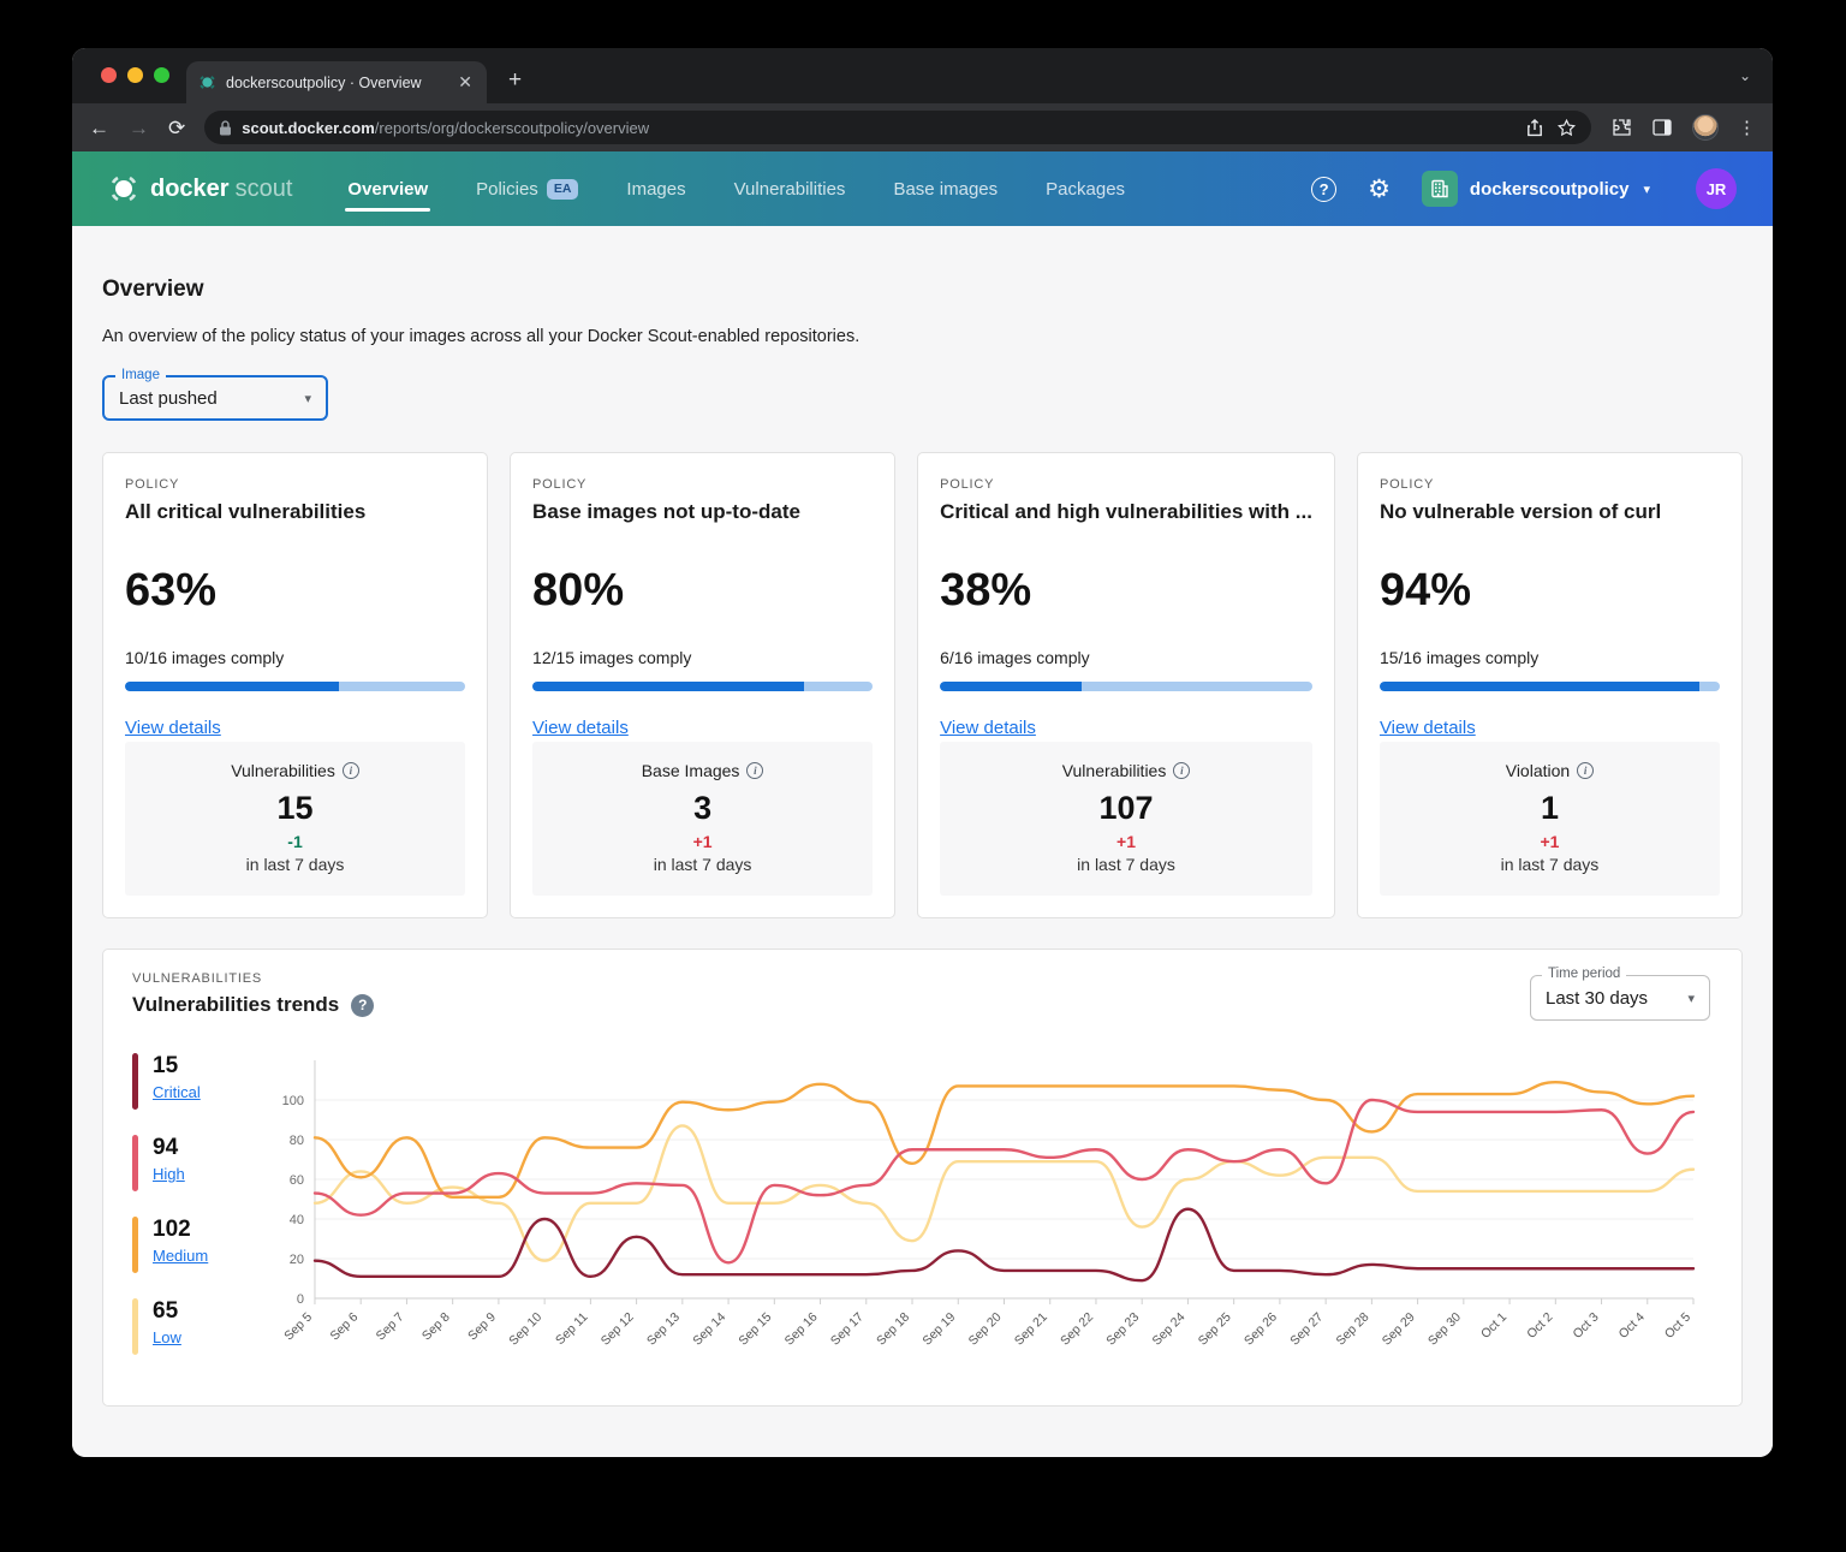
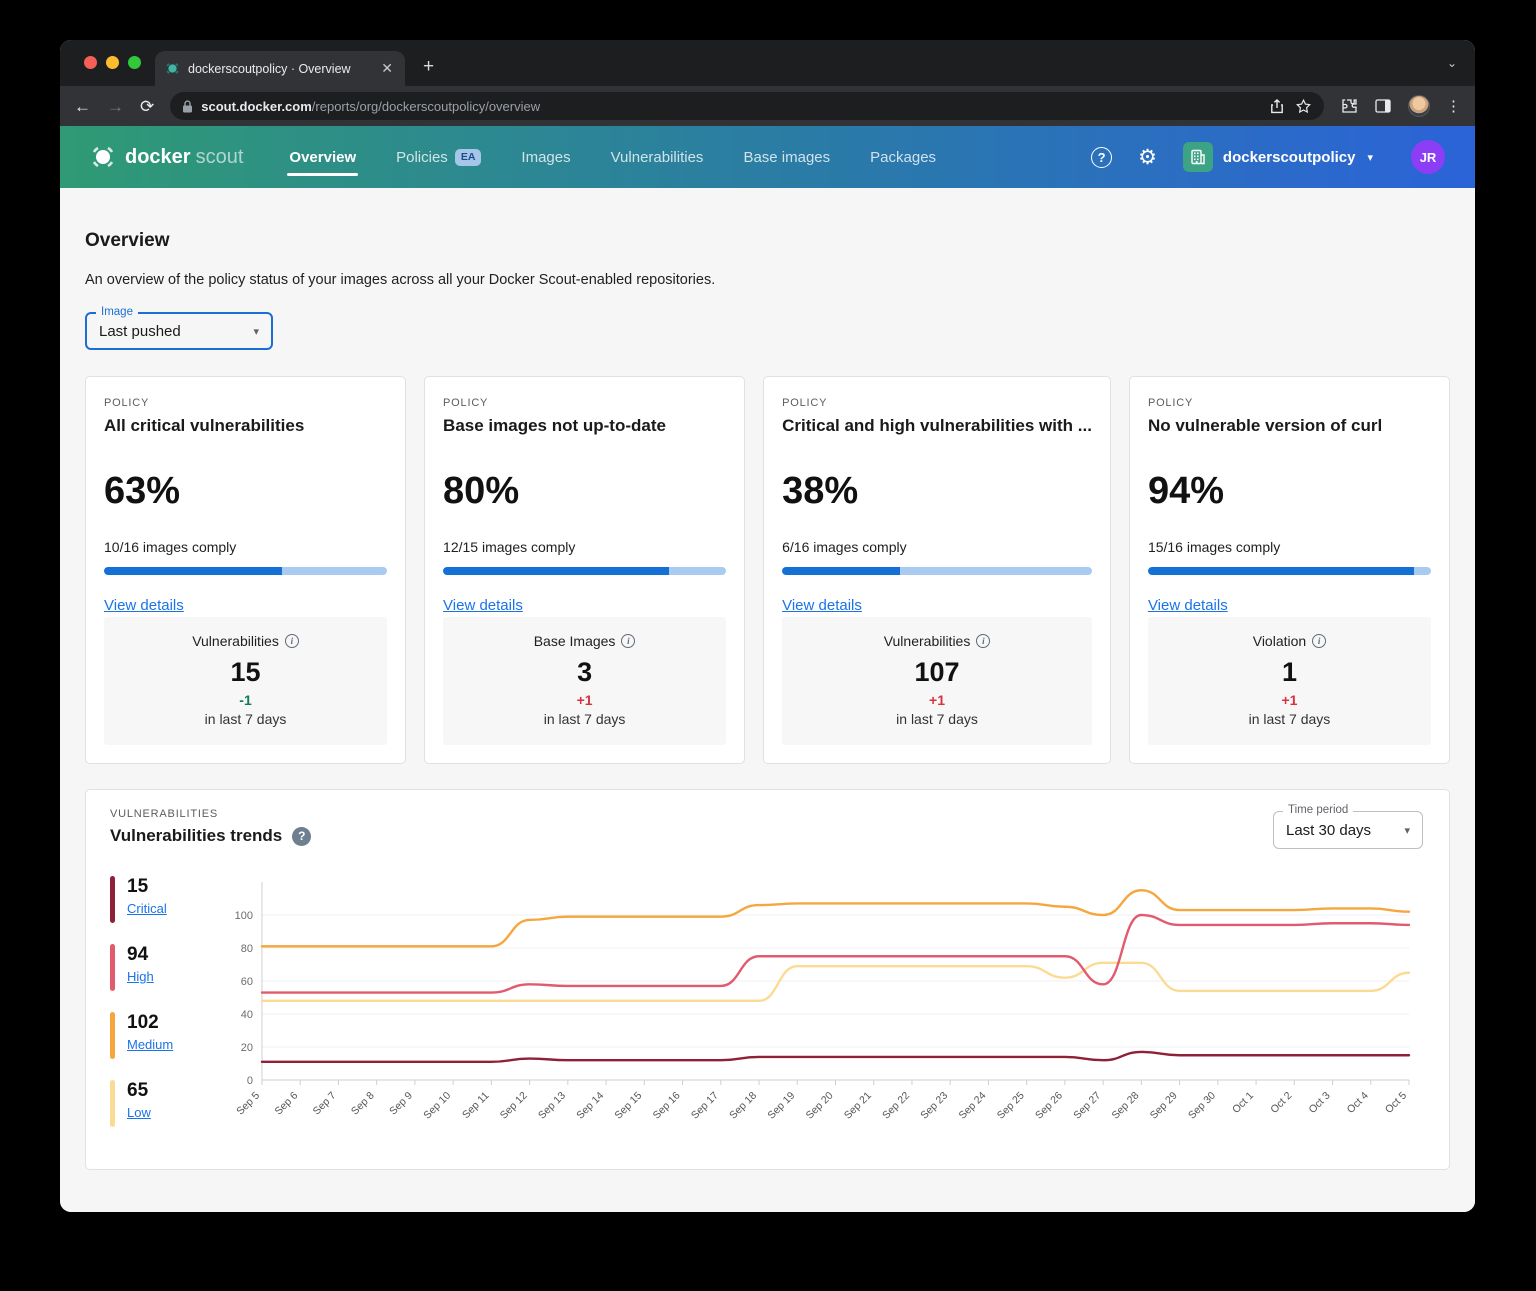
Critical/Sep 5: 19 -> 11
Low/Sep 6: 64 -> 48
Medium/Sep 6: 61 -> 81
High/Sep 6: 42 -> 53
Low/Sep 8: 56 -> 48
Medium/Sep 8: 51 -> 81
Medium/Sep 9: 51 -> 81
High/Sep 9: 63 -> 53
Low/Sep 10: 19 -> 48
Critical/Sep 10: 40 -> 11
Medium/Sep 11: 76 -> 81
Medium/Sep 12: 76 -> 97
Critical/Sep 12: 31 -> 13
Low/Sep 13: 87 -> 48
Medium/Sep 14: 95 -> 99
High/Sep 14: 18 -> 57
Low/Sep 16: 57 -> 48
Medium/Sep 16: 108 -> 99
High/Sep 16: 52 -> 57
Low/Sep 18: 29 -> 48
Medium/Sep 18: 68 -> 106
Critical/Sep 19: 24 -> 14
High/Sep 21: 71 -> 75
Low/Sep 23: 36 -> 69
High/Sep 23: 60 -> 75
Critical/Sep 23: 9 -> 14
Low/Sep 24: 60 -> 69
Critical/Sep 24: 45 -> 14
High/Sep 25: 69 -> 75
Medium/Sep 28: 84 -> 115
Medium/Oct 2: 109 -> 103
Medium/Oct 4: 98 -> 104
High/Oct 4: 73 -> 95
